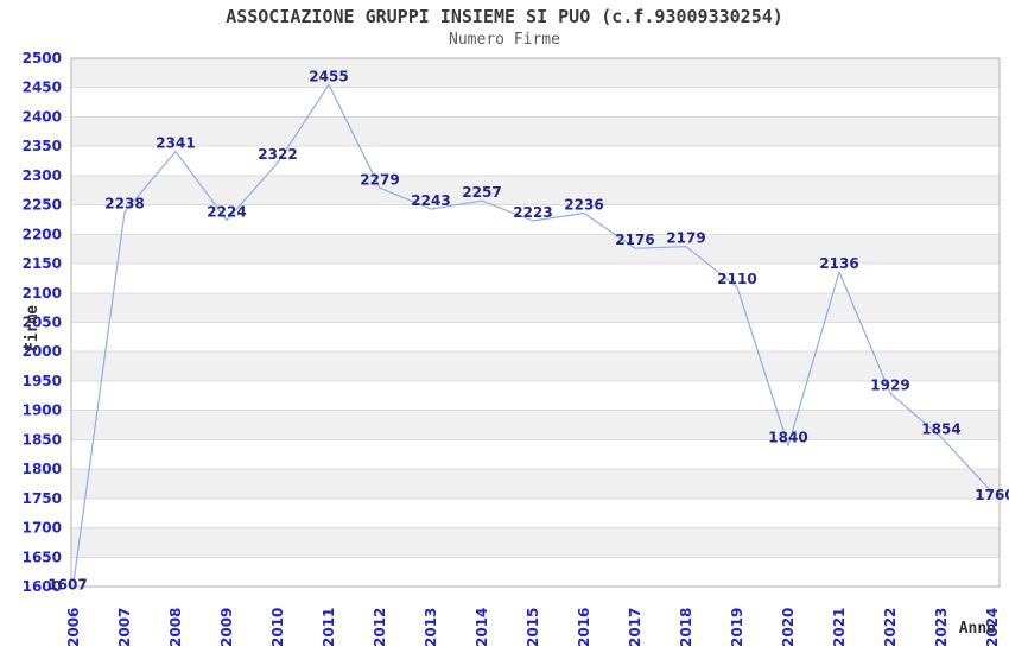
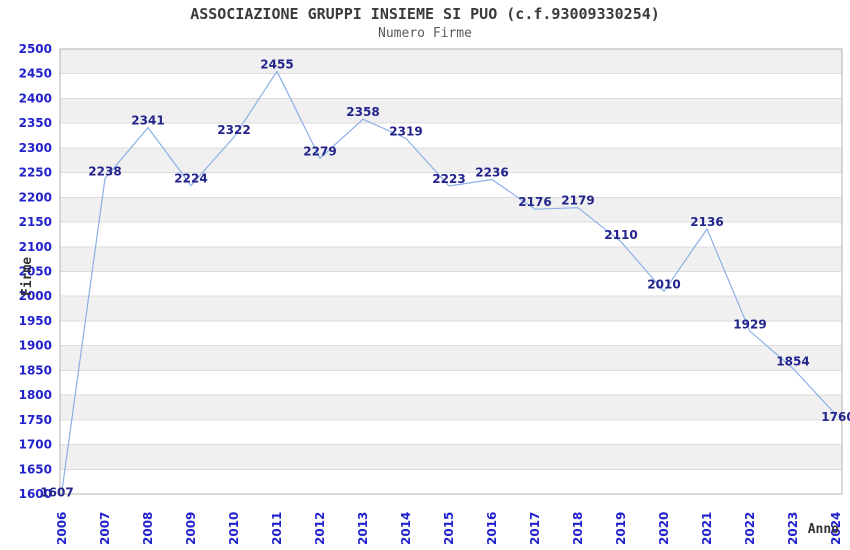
2013: 2243 -> 2358
2014: 2257 -> 2319
2020: 1840 -> 2010
